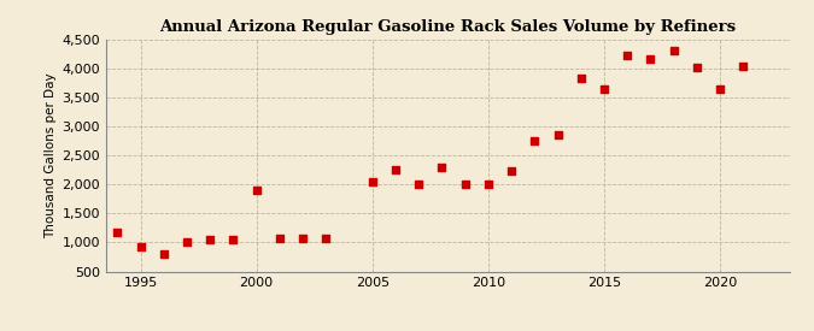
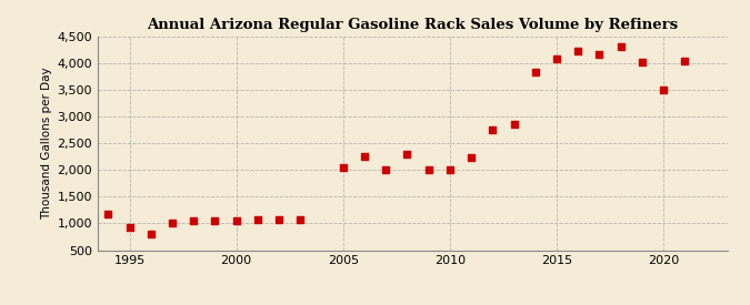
2000: 1,900 -> 1,060
2015: 3,650 -> 4,090
2020: 3,650 -> 3,510
